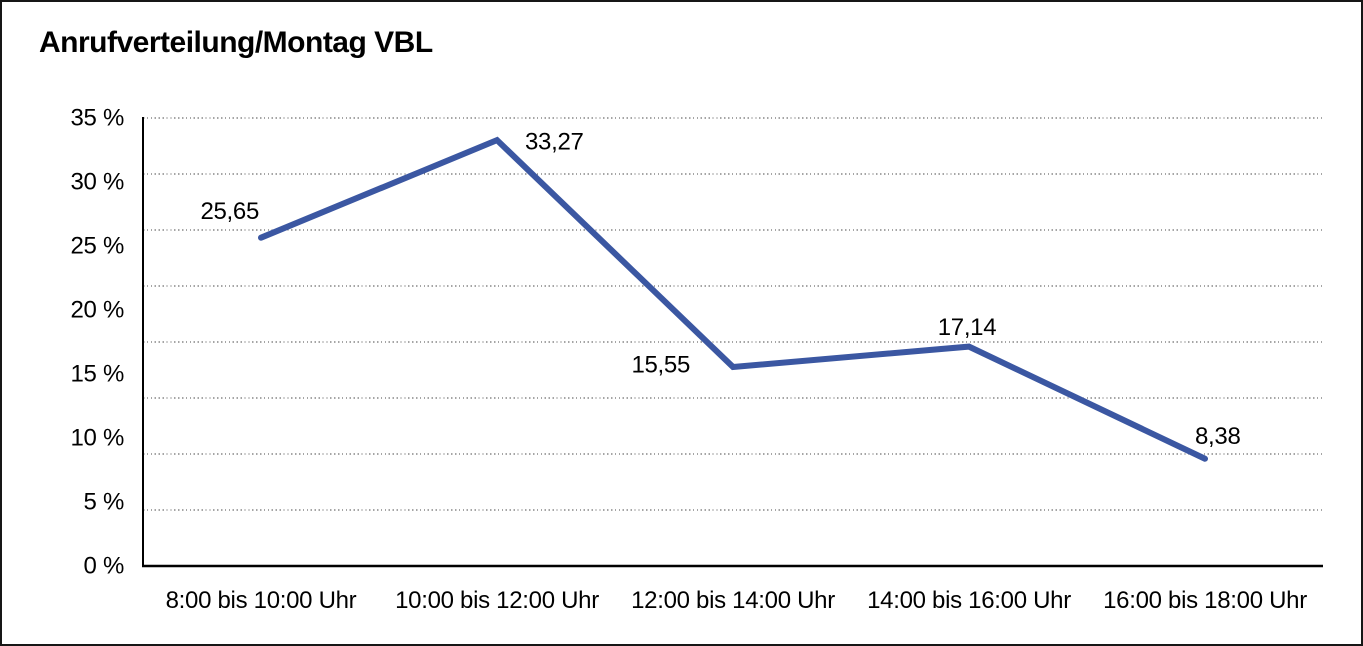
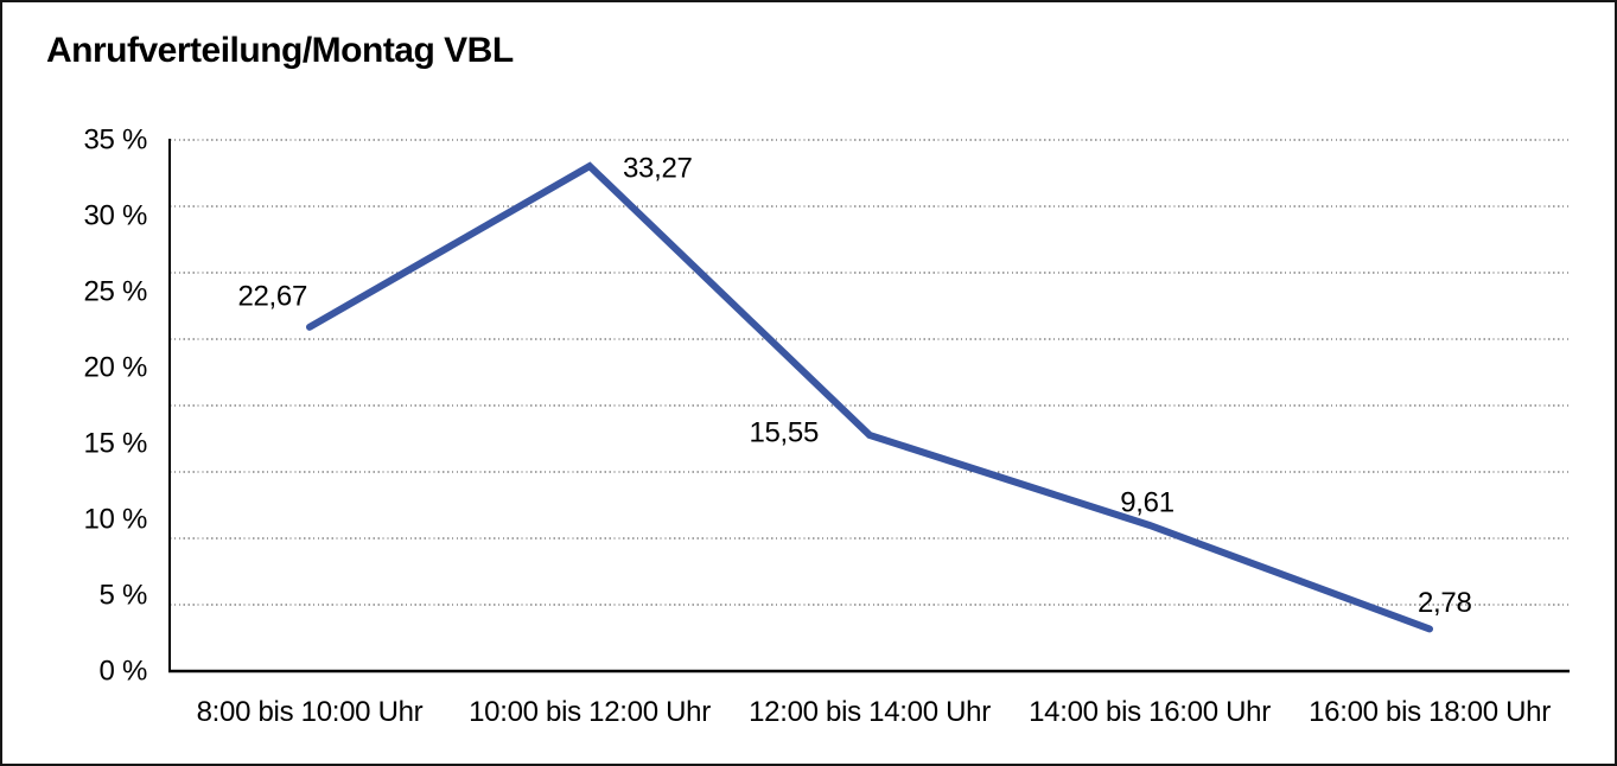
8:00 bis 10:00 Uhr: 25,65 -> 22,67
14:00 bis 16:00 Uhr: 17,14 -> 9,61
16:00 bis 18:00 Uhr: 8,38 -> 2,78
